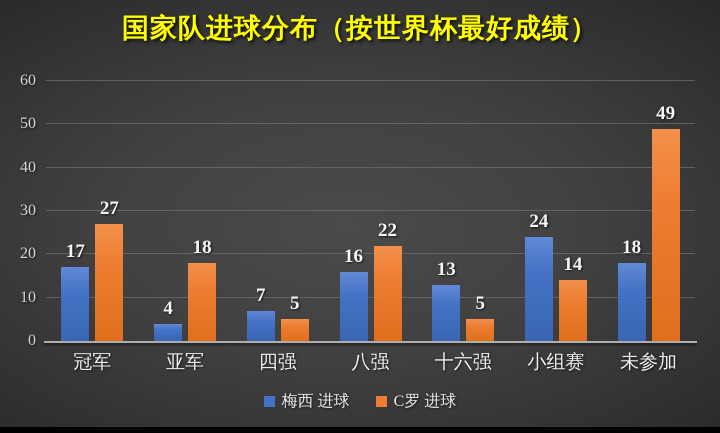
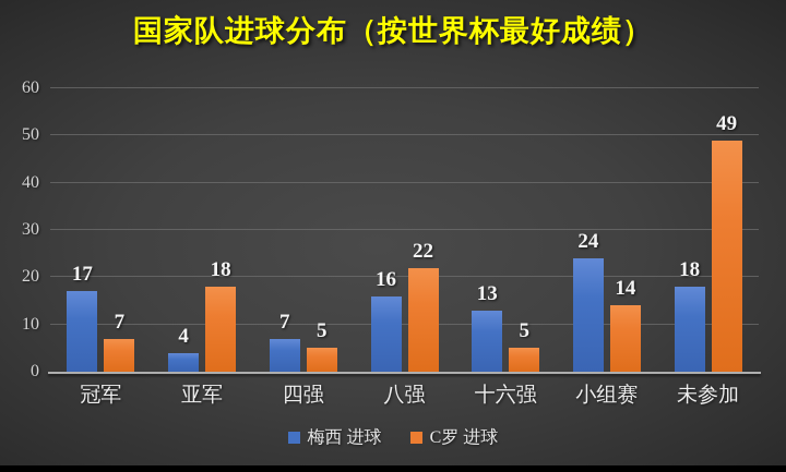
C罗 进球/冠军: 27 -> 7
